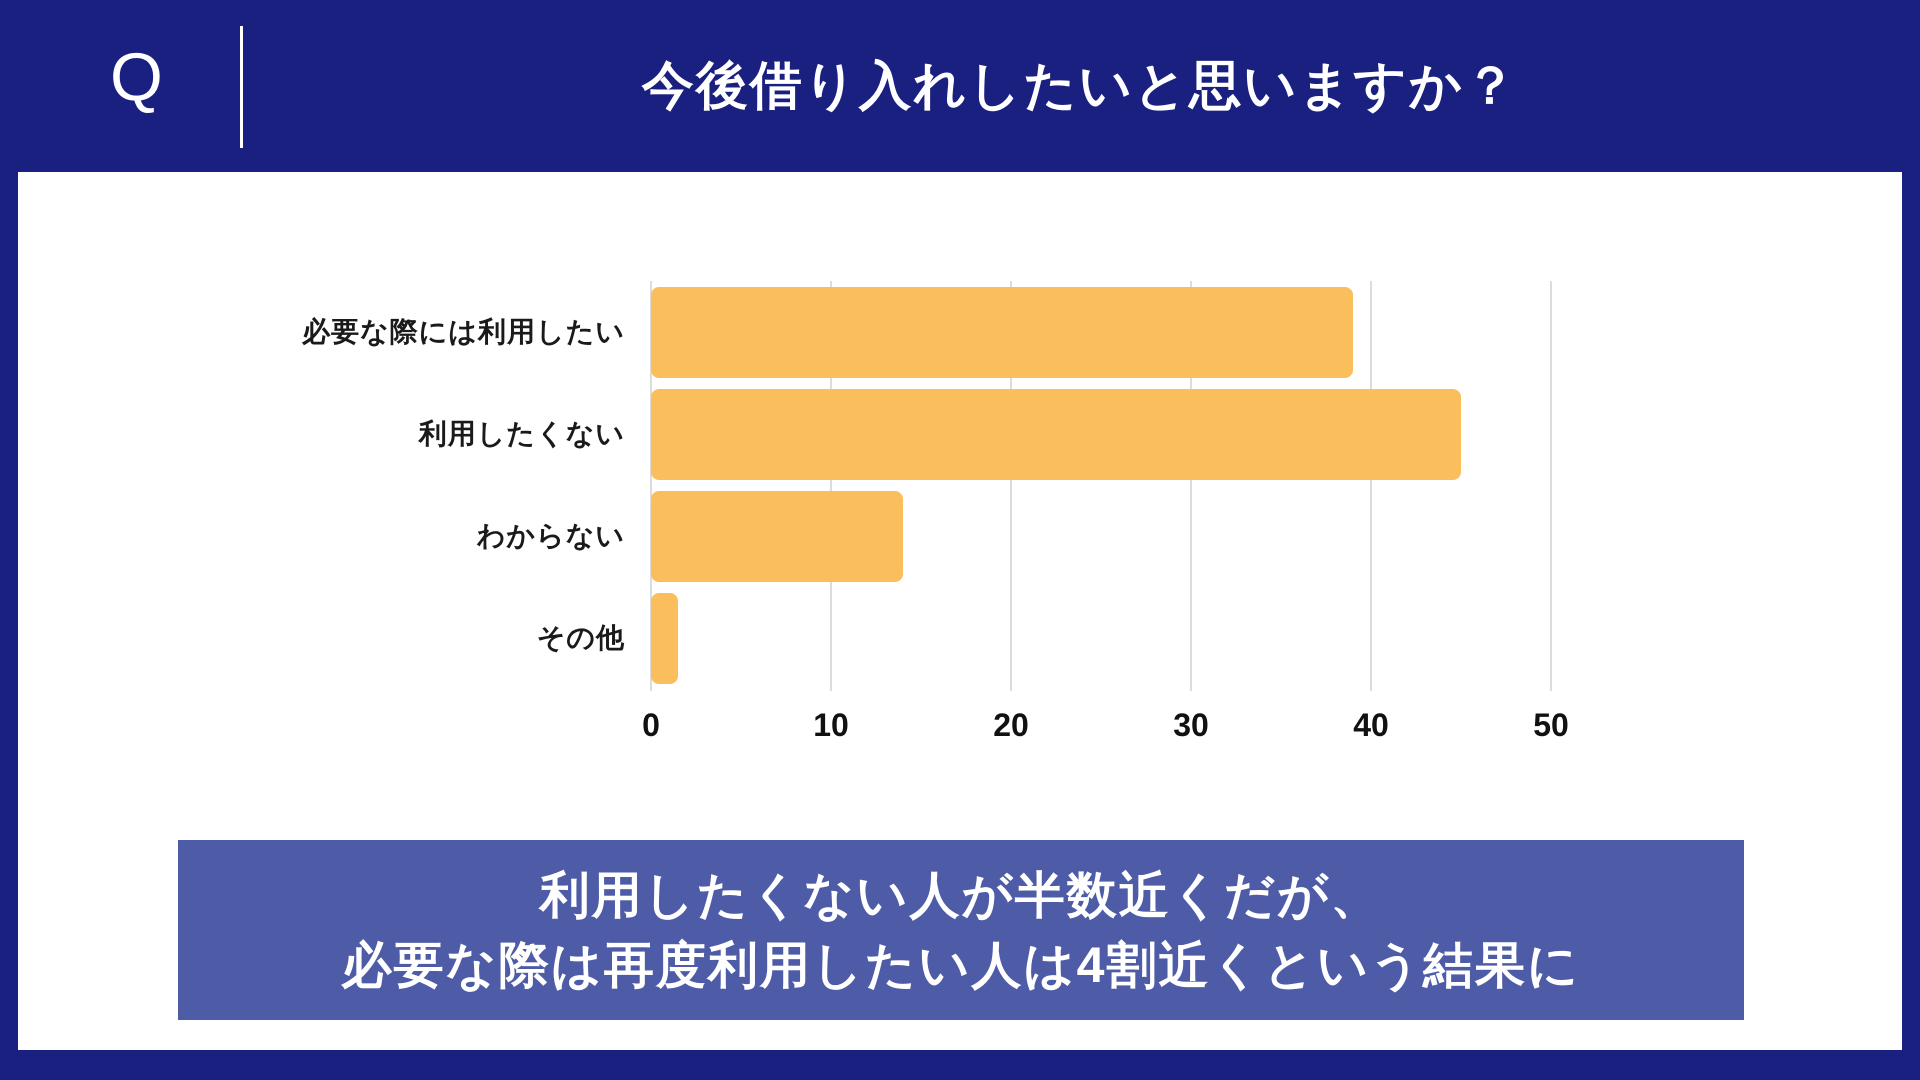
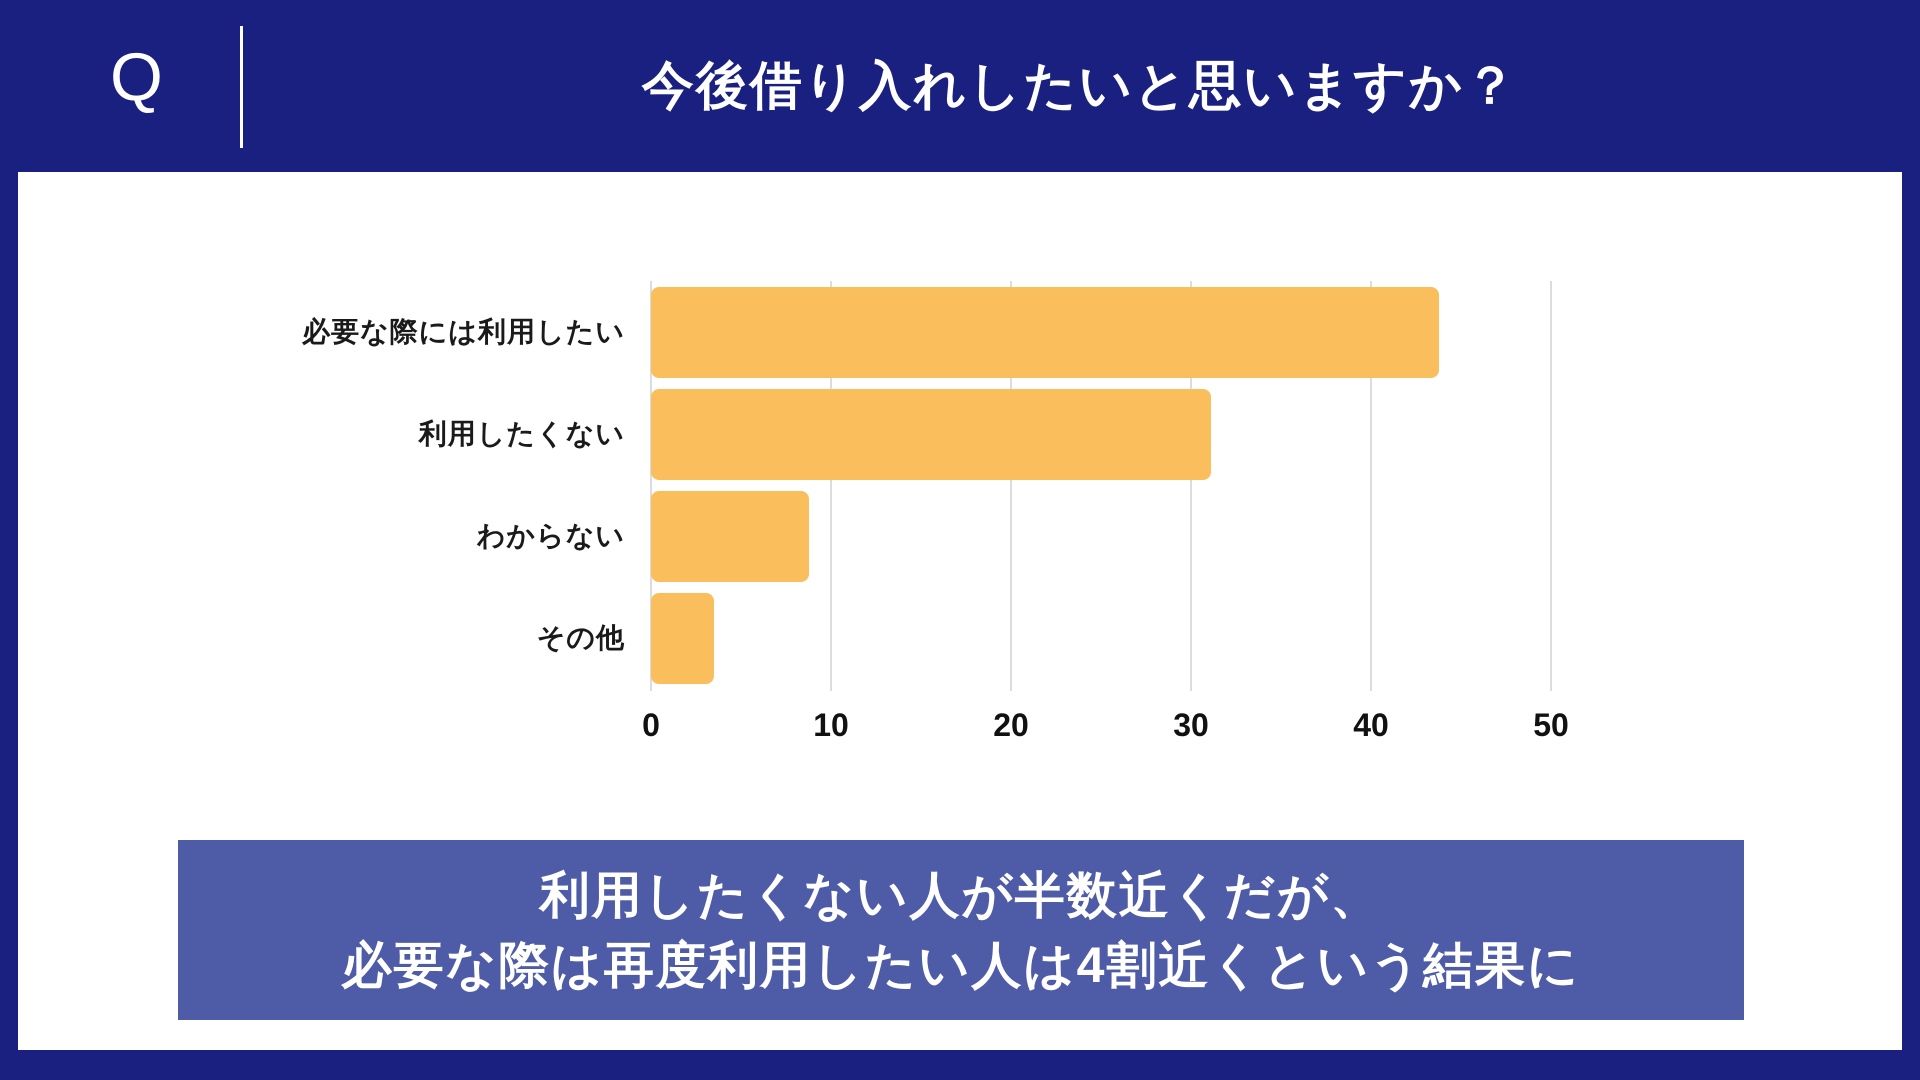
必要な際には利用したい: 39.0 -> 43.8
利用したくない: 45.0 -> 31.1
わからない: 14.0 -> 8.8
その他: 1.5 -> 3.5
